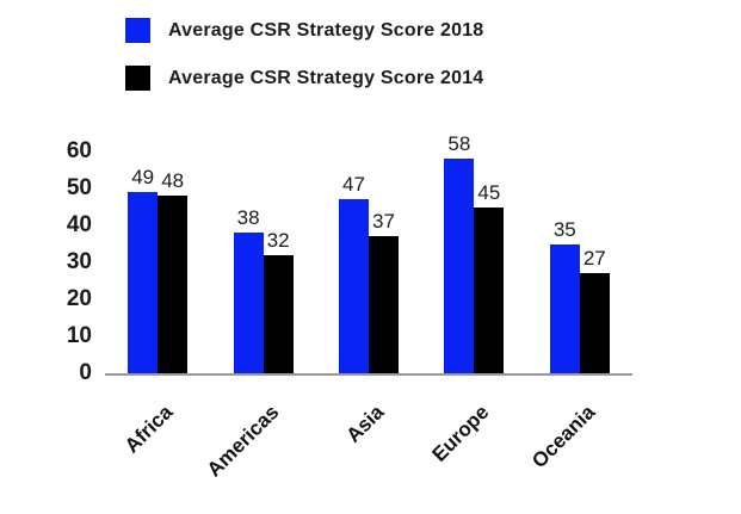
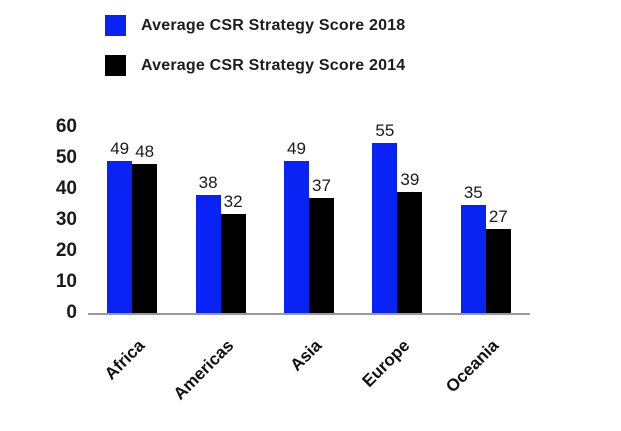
Average CSR Strategy Score 2018/Asia: 47 -> 49
Average CSR Strategy Score 2018/Europe: 58 -> 55
Average CSR Strategy Score 2014/Europe: 45 -> 39
